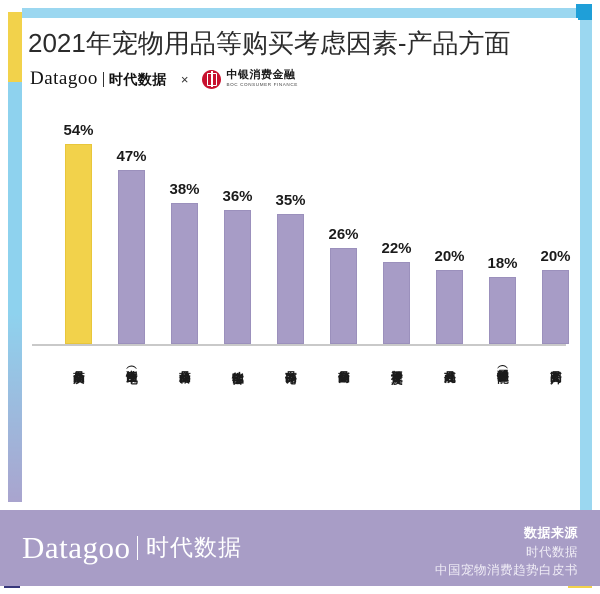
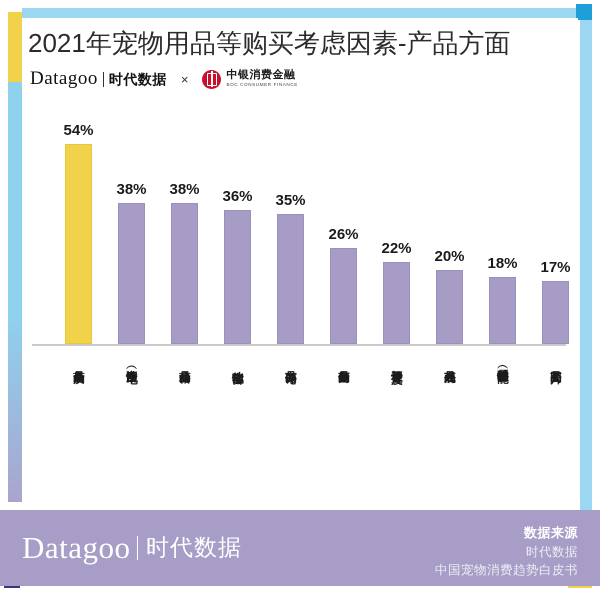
安全性（用电）: 47% -> 38%
商品图片: 20% -> 17%
